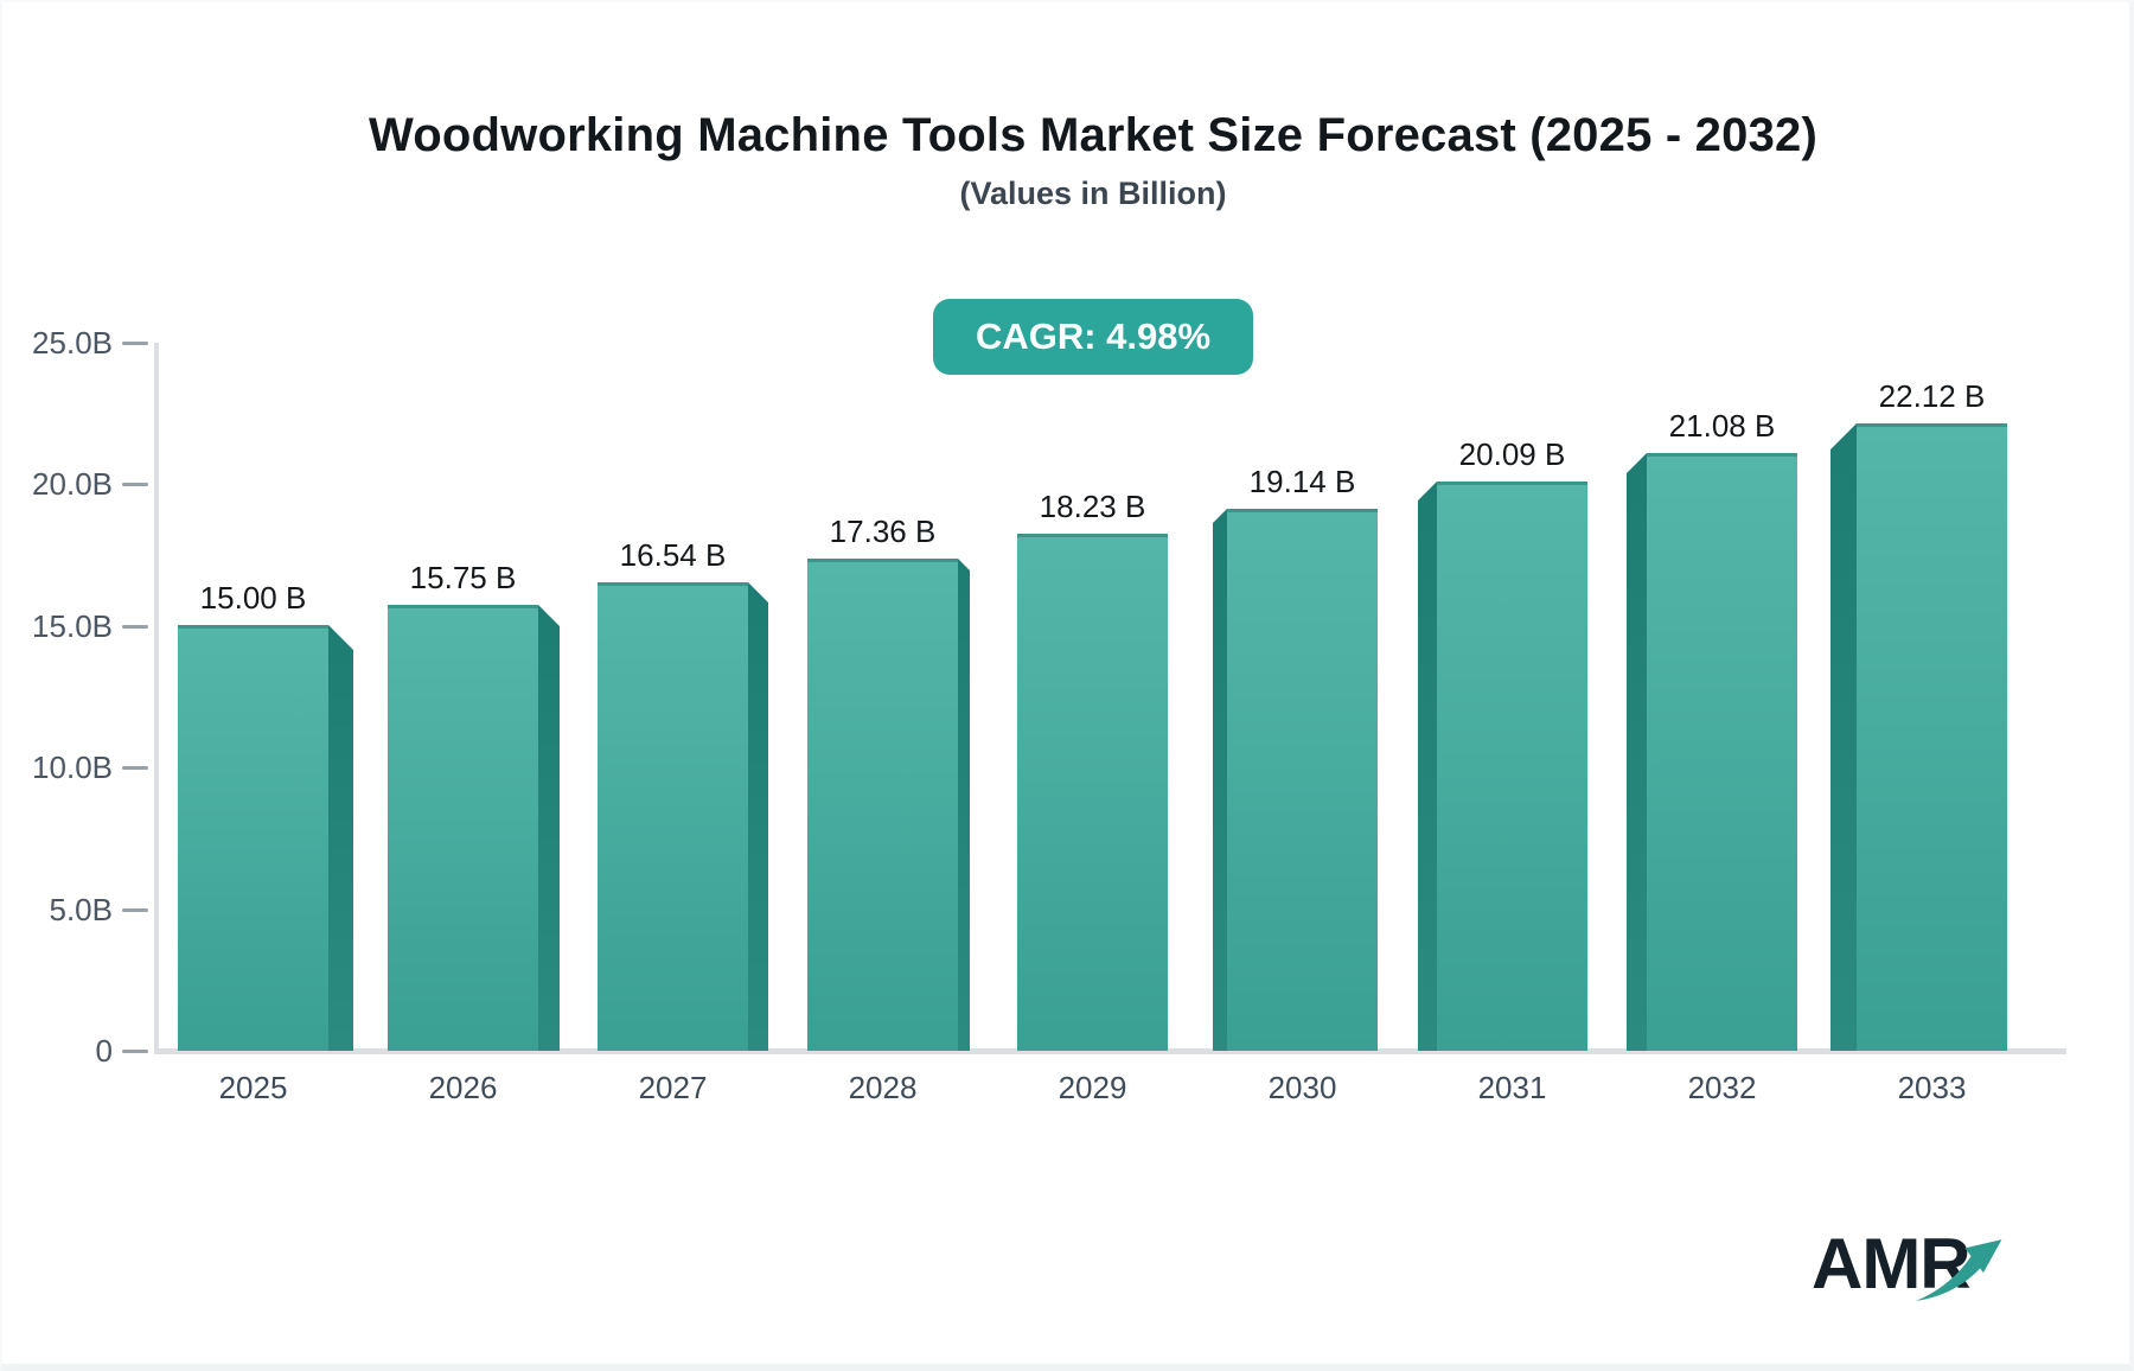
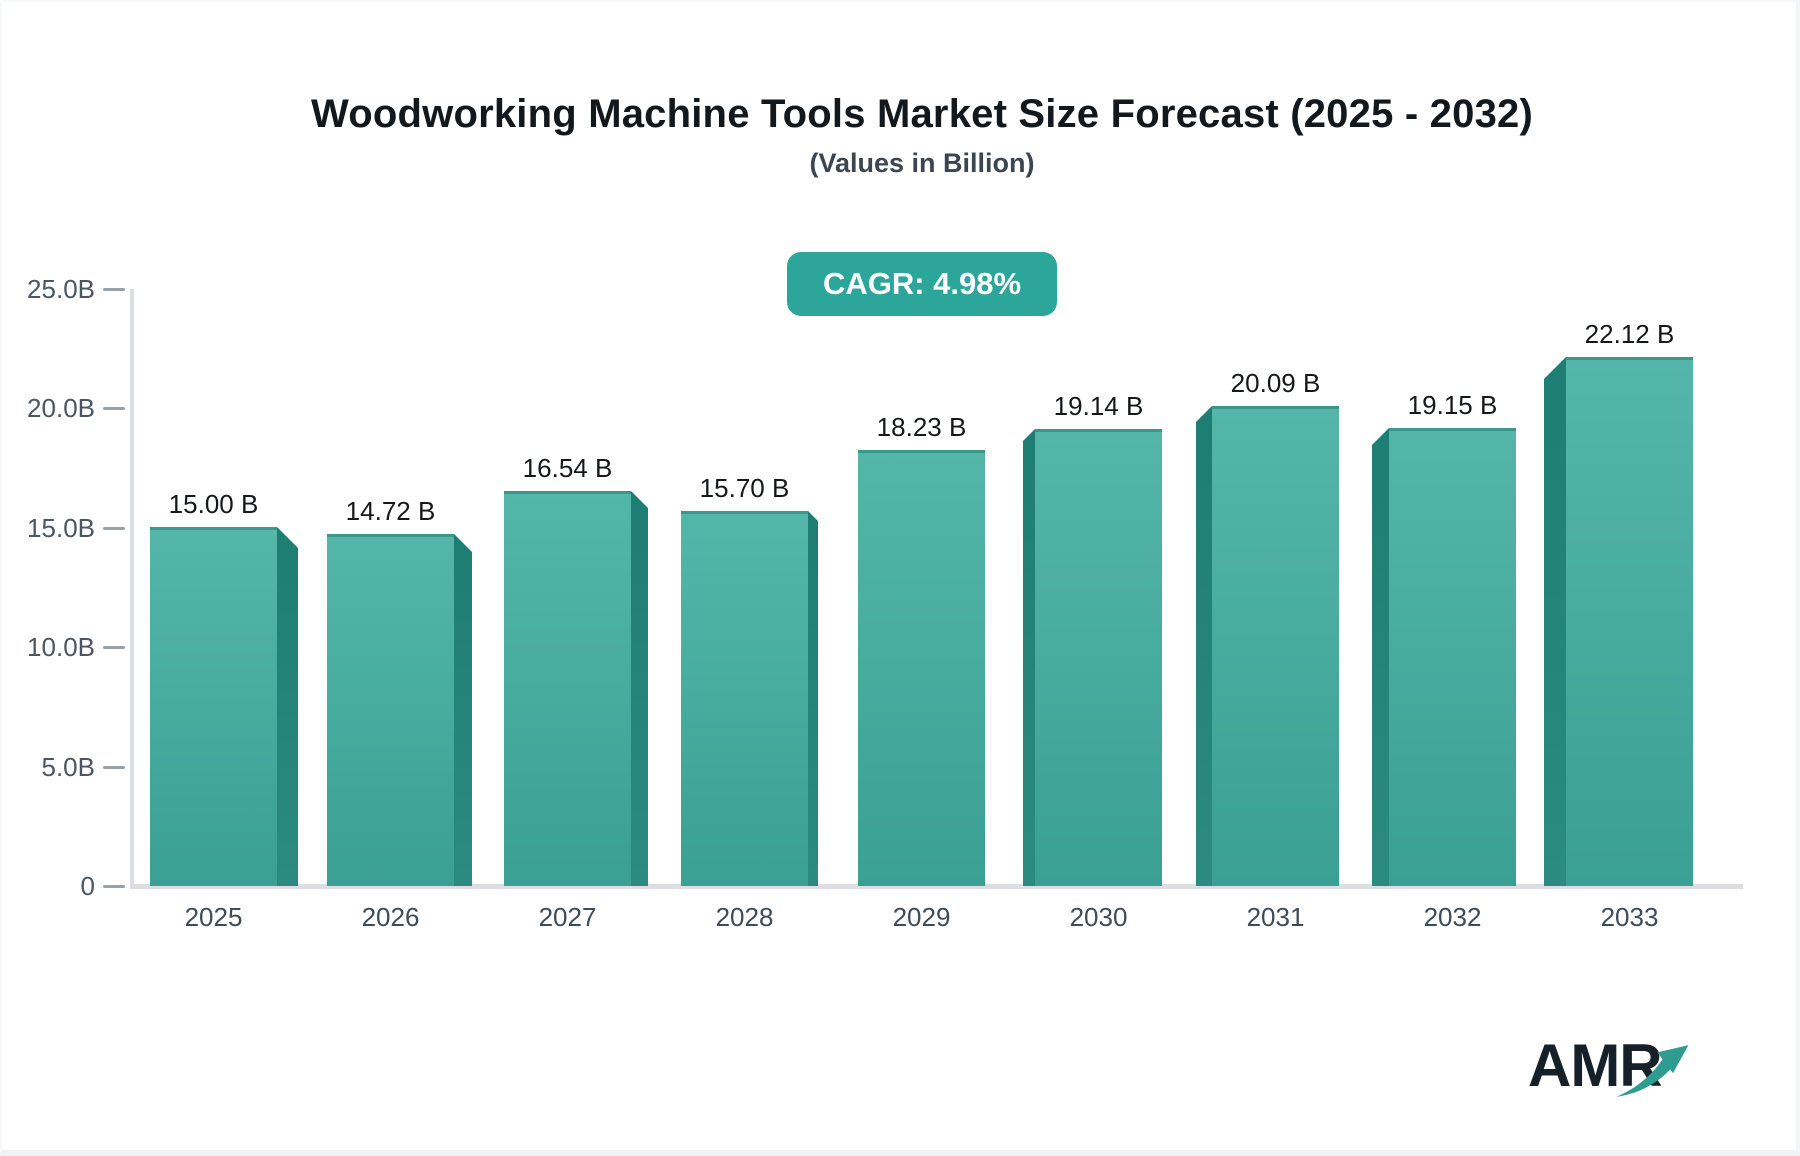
2026: 15.75 -> 14.72
2028: 17.36 -> 15.70
2032: 21.08 -> 19.15
